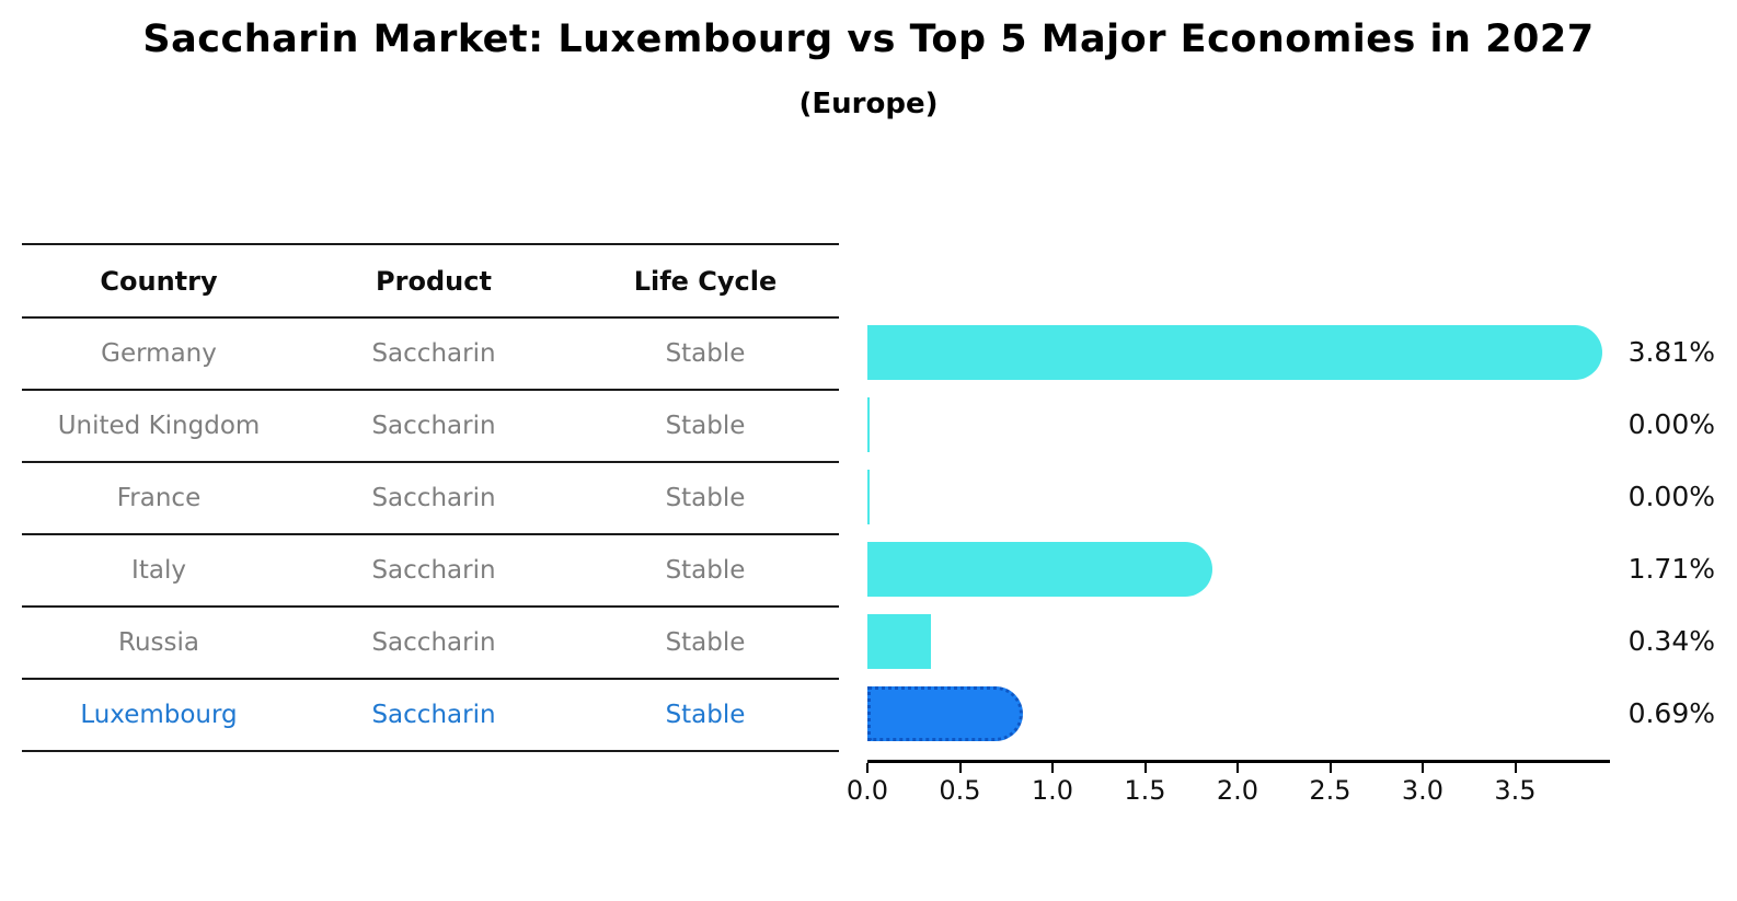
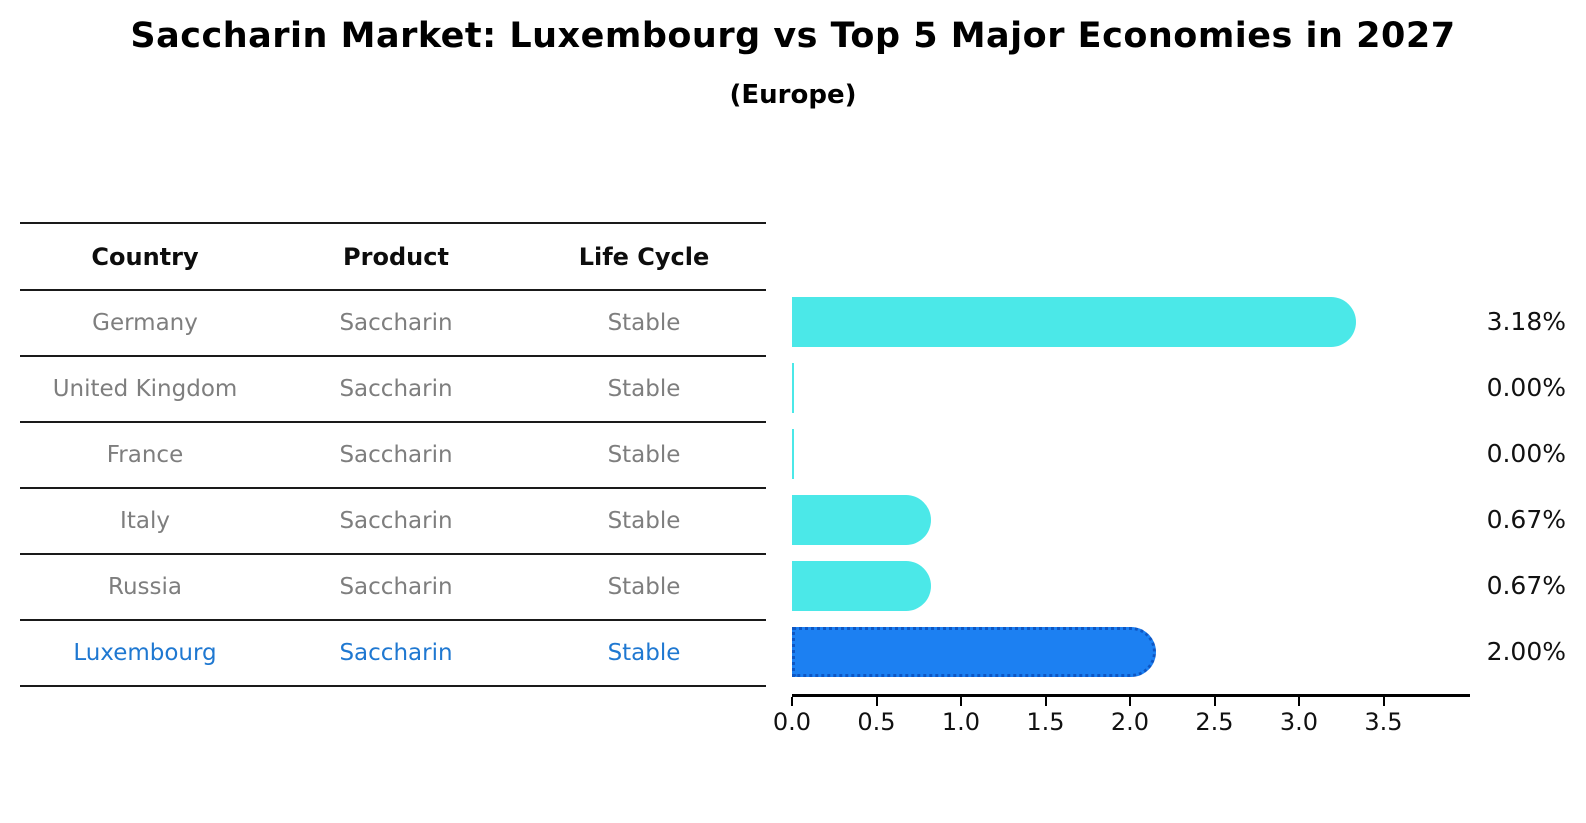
Germany: 3.81% -> 3.18%
Italy: 1.71% -> 0.67%
Russia: 0.34% -> 0.67%
Luxembourg: 0.69% -> 2.00%
